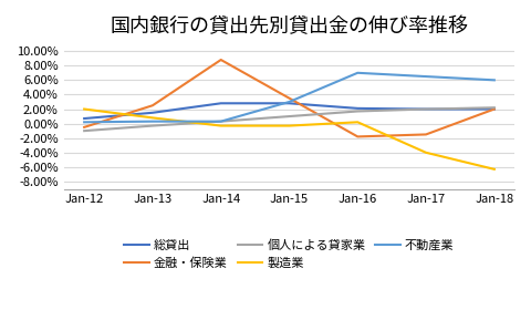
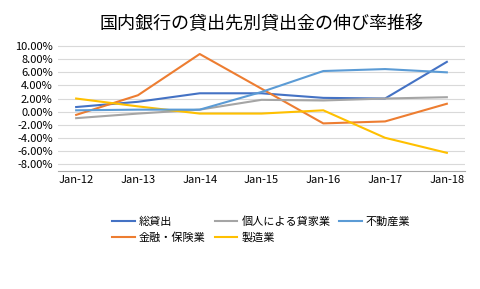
個人による貸家業/Jan-15: 1.0% -> 1.8%
不動産業/Jan-16: 7.0% -> 6.2%
総貸出/Jan-18: 2.0% -> 7.6%
金融・保険業/Jan-18: 2.0% -> 1.2%
